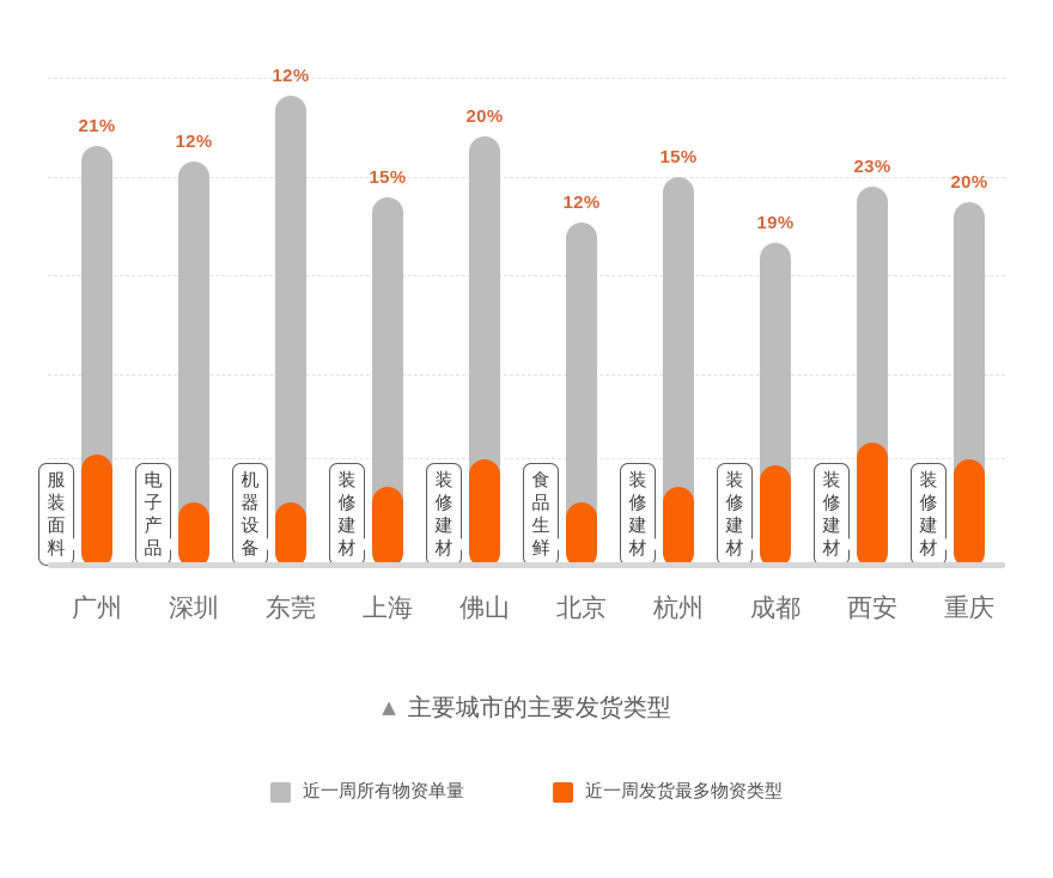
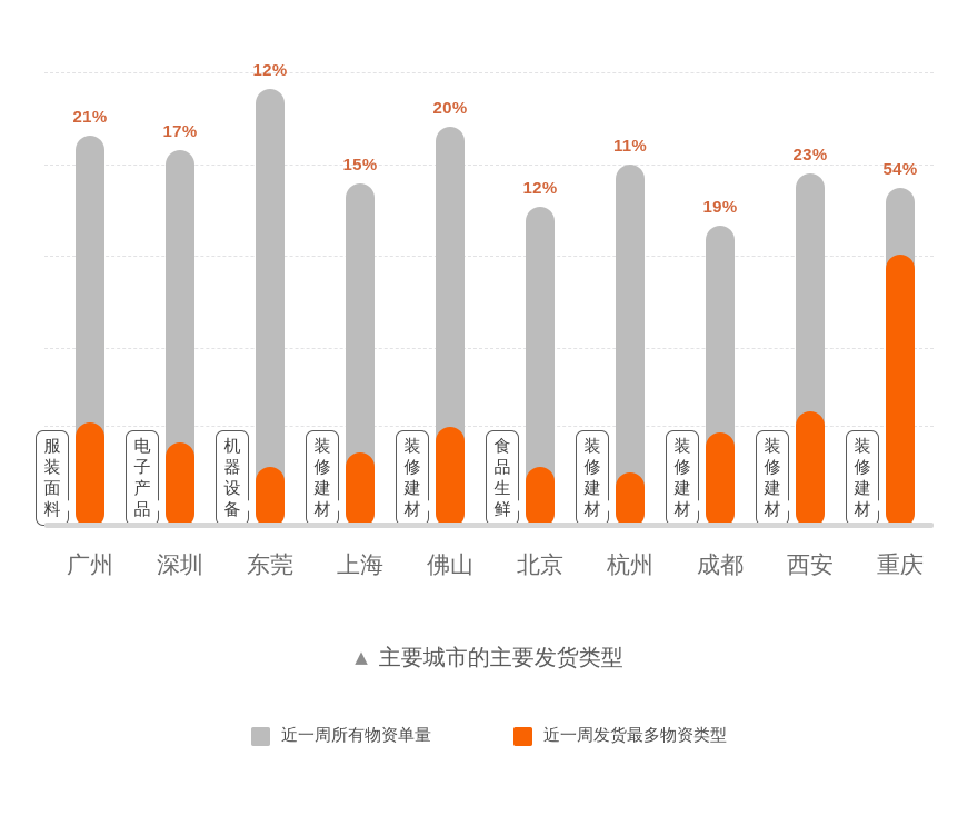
近一周发货最多物资类型/深圳: 12% -> 17%
近一周发货最多物资类型/杭州: 15% -> 11%
近一周发货最多物资类型/重庆: 20% -> 54%
